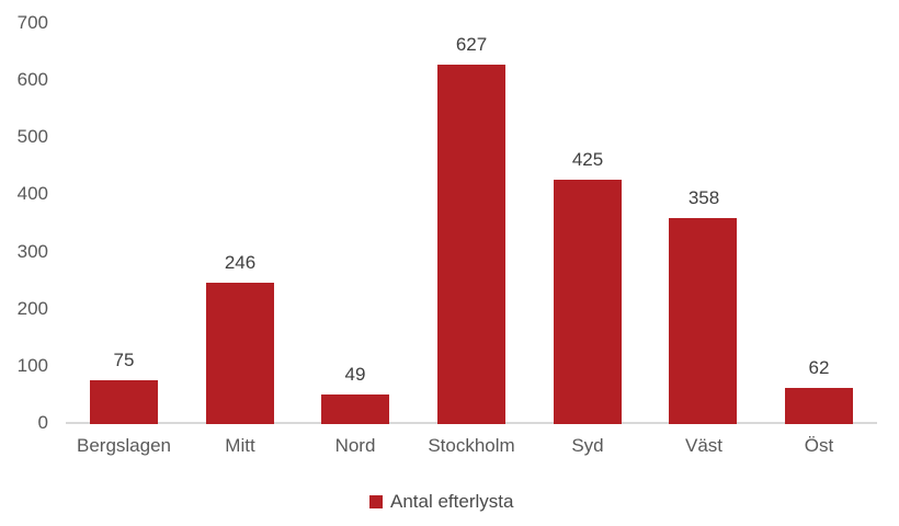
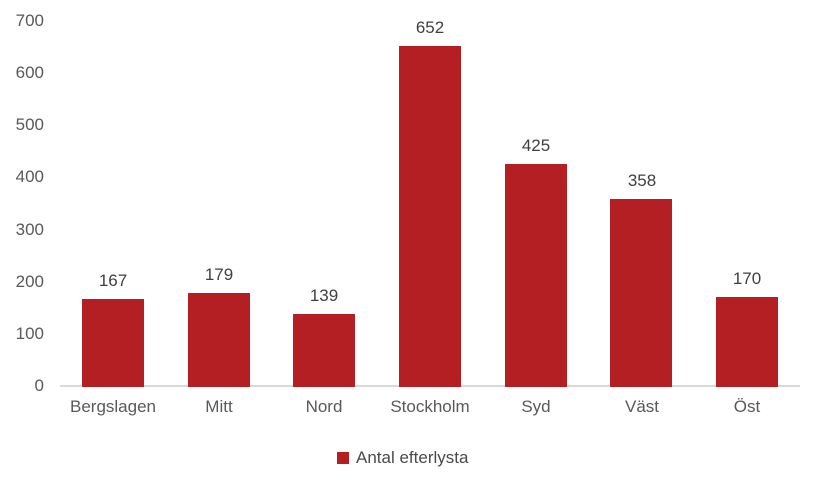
Bergslagen: 75 -> 167
Mitt: 246 -> 179
Nord: 49 -> 139
Stockholm: 627 -> 652
Öst: 62 -> 170
